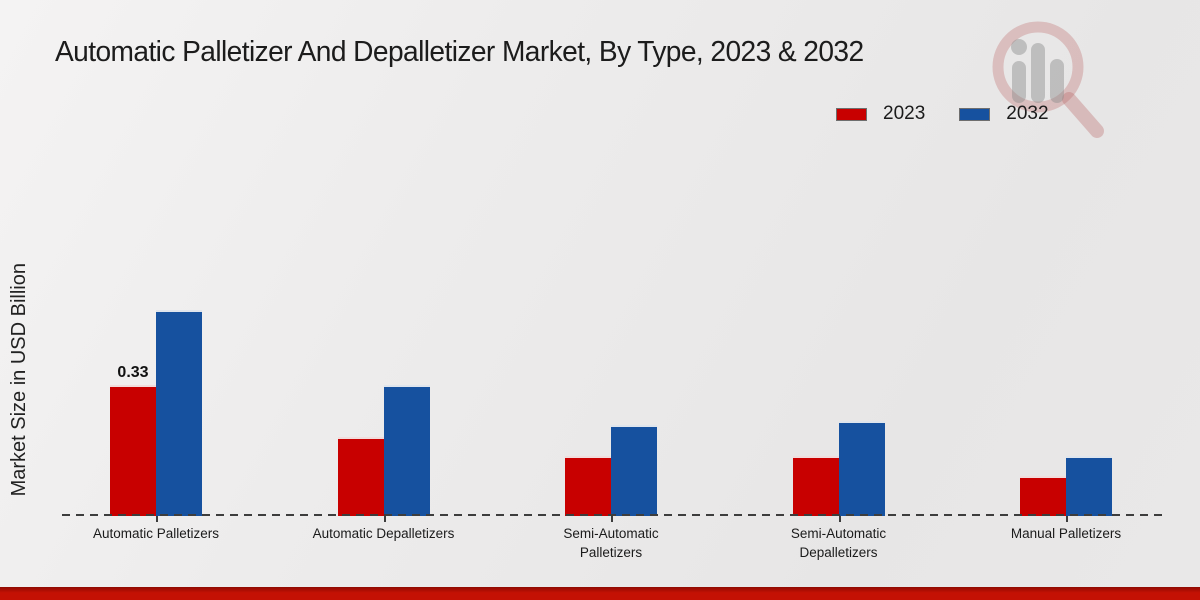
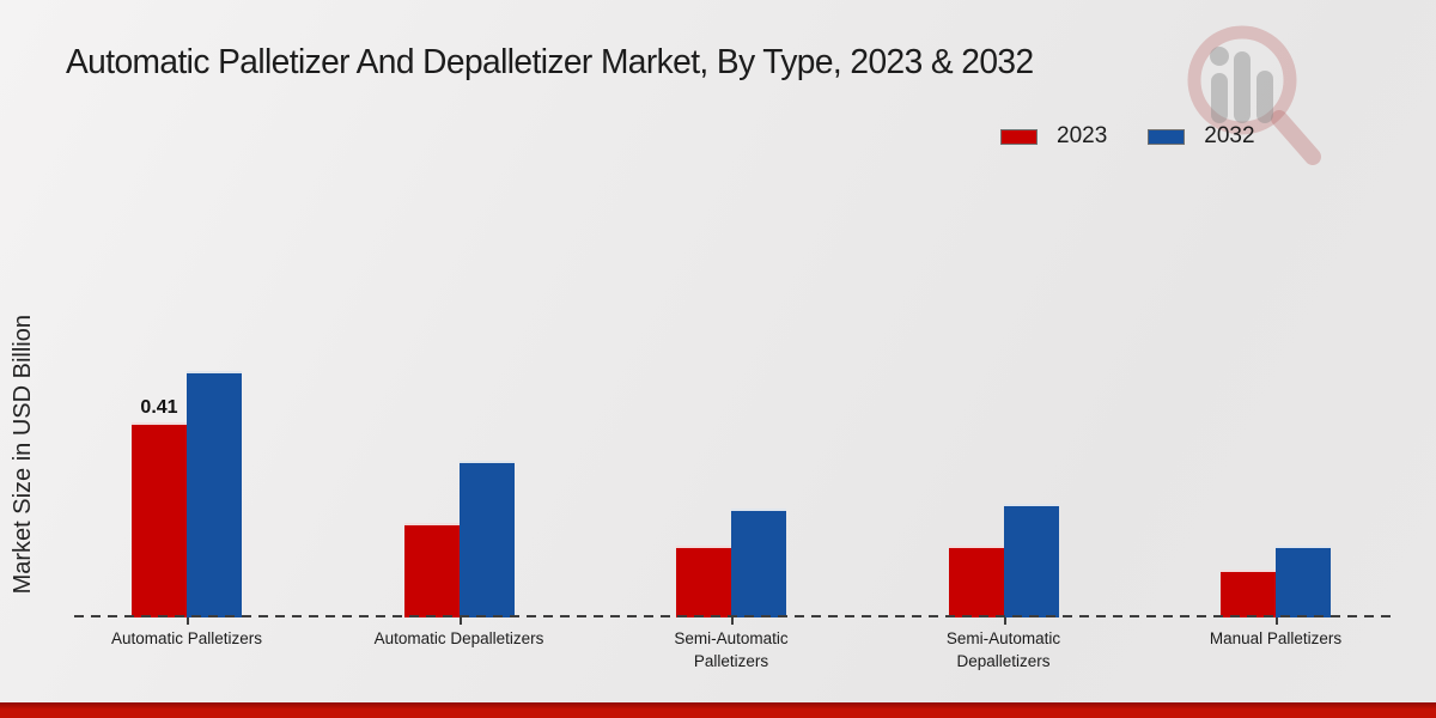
2023/Automatic Palletizers: 0.33 -> 0.41
